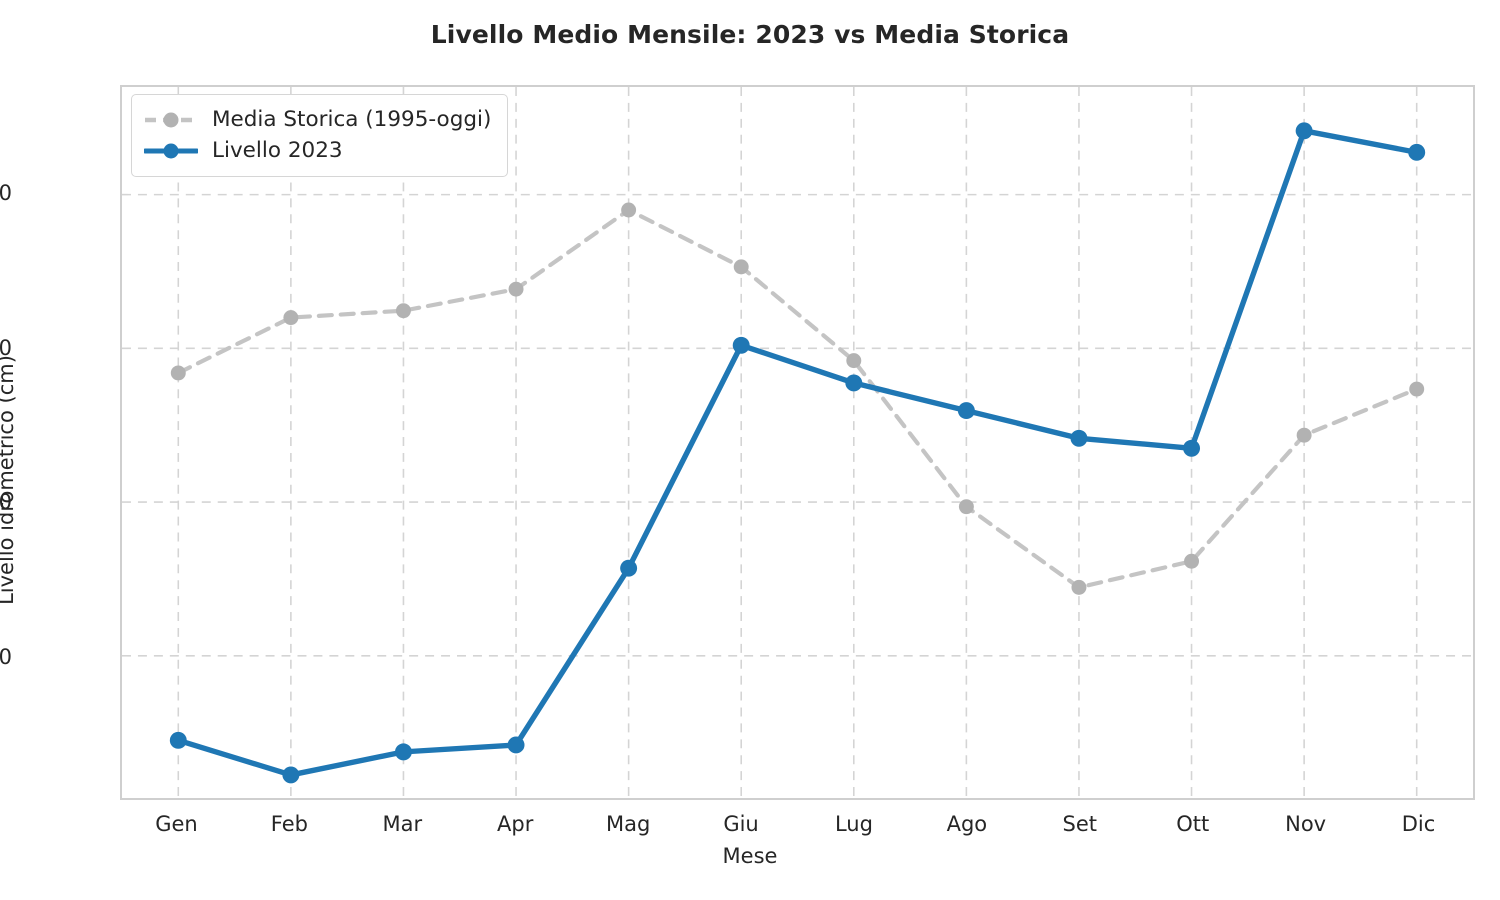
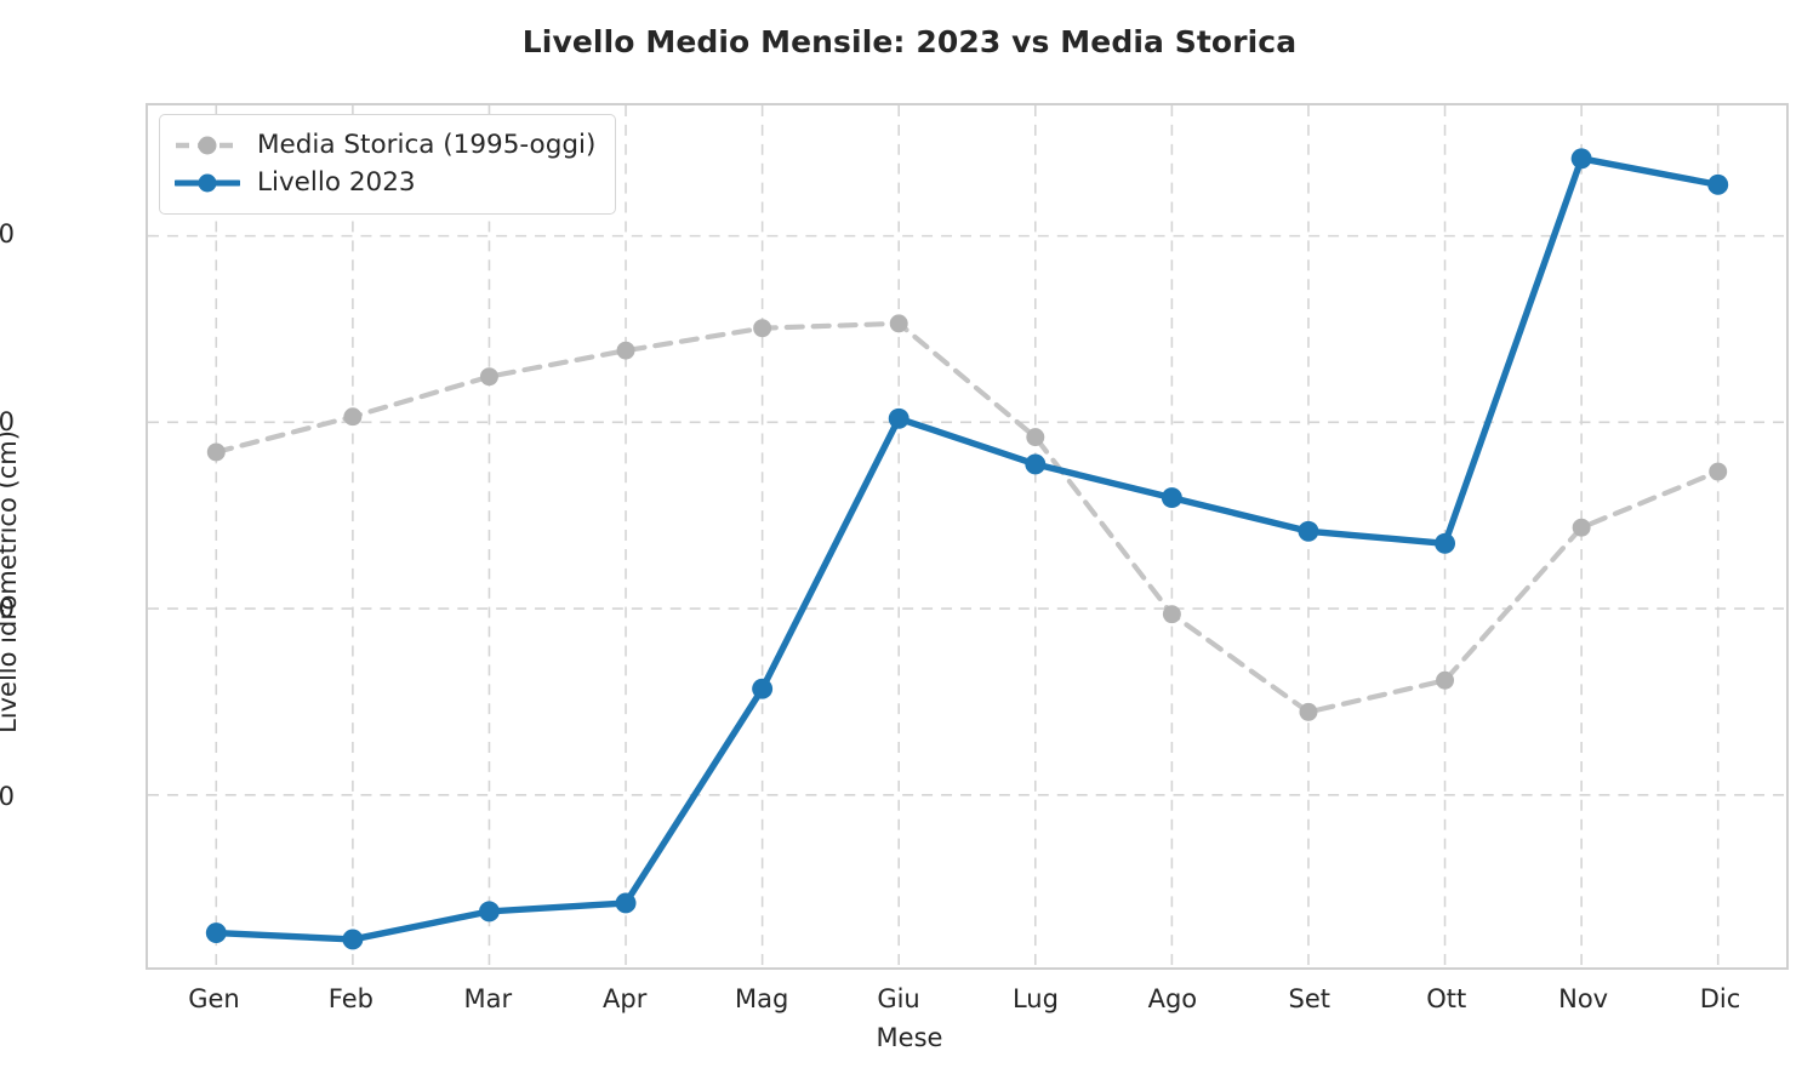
Livello 2023/Gen: 49 -> 45
Media Storica (1995-oggi)/Feb: 104 -> 101
Media Storica (1995-oggi)/Mag: 118 -> 110
